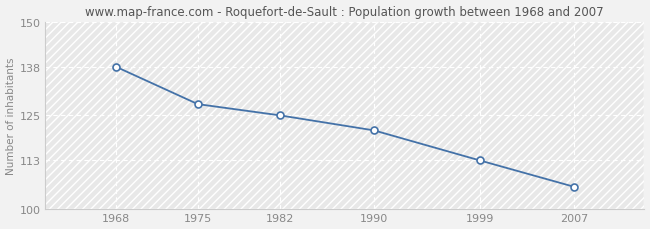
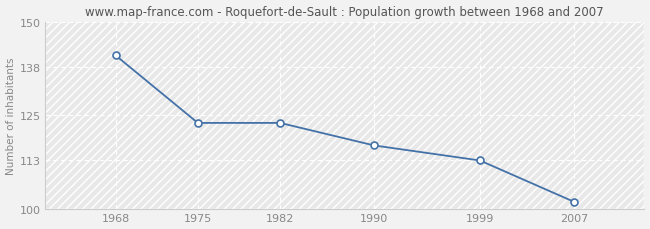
1968: 138 -> 141
1975: 128 -> 123
1982: 125 -> 123
1990: 121 -> 117
2007: 106 -> 102
